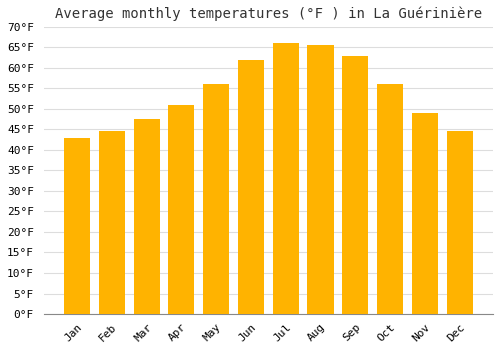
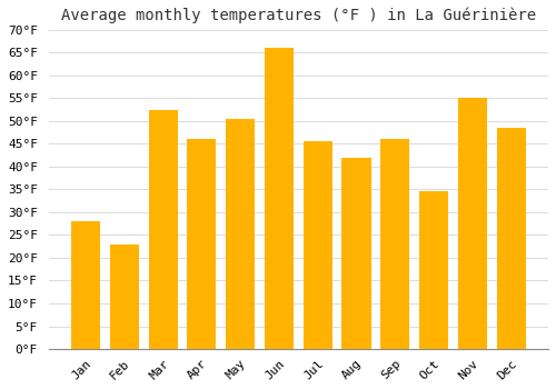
Jan: 43.0°F -> 28.0°F
Feb: 44.5°F -> 23.0°F
Mar: 47.5°F -> 52.5°F
Apr: 51.0°F -> 46.0°F
May: 56.0°F -> 50.5°F
Jun: 62.0°F -> 66.0°F
Jul: 66.0°F -> 45.5°F
Aug: 65.5°F -> 42.0°F
Sep: 63.0°F -> 46.0°F
Oct: 56.0°F -> 34.5°F
Nov: 49.0°F -> 55.0°F
Dec: 44.5°F -> 48.5°F
